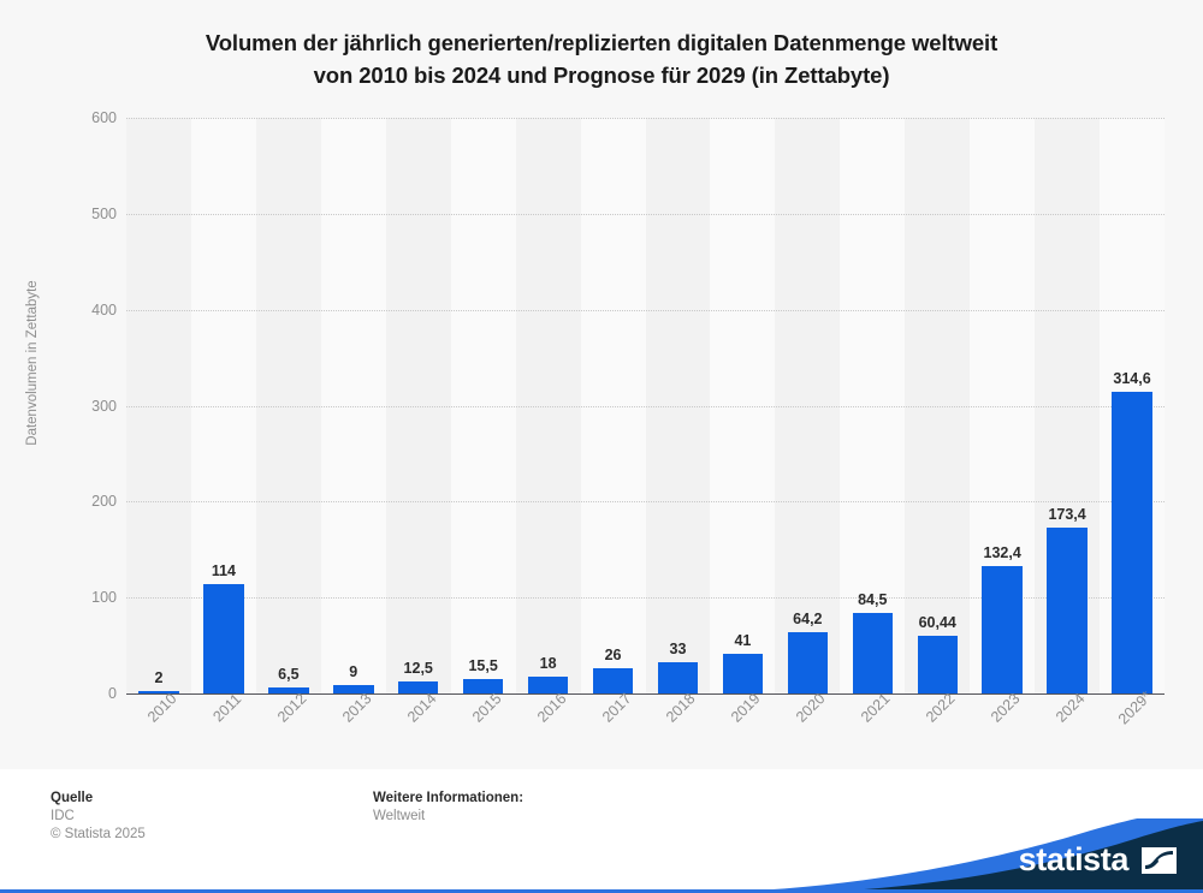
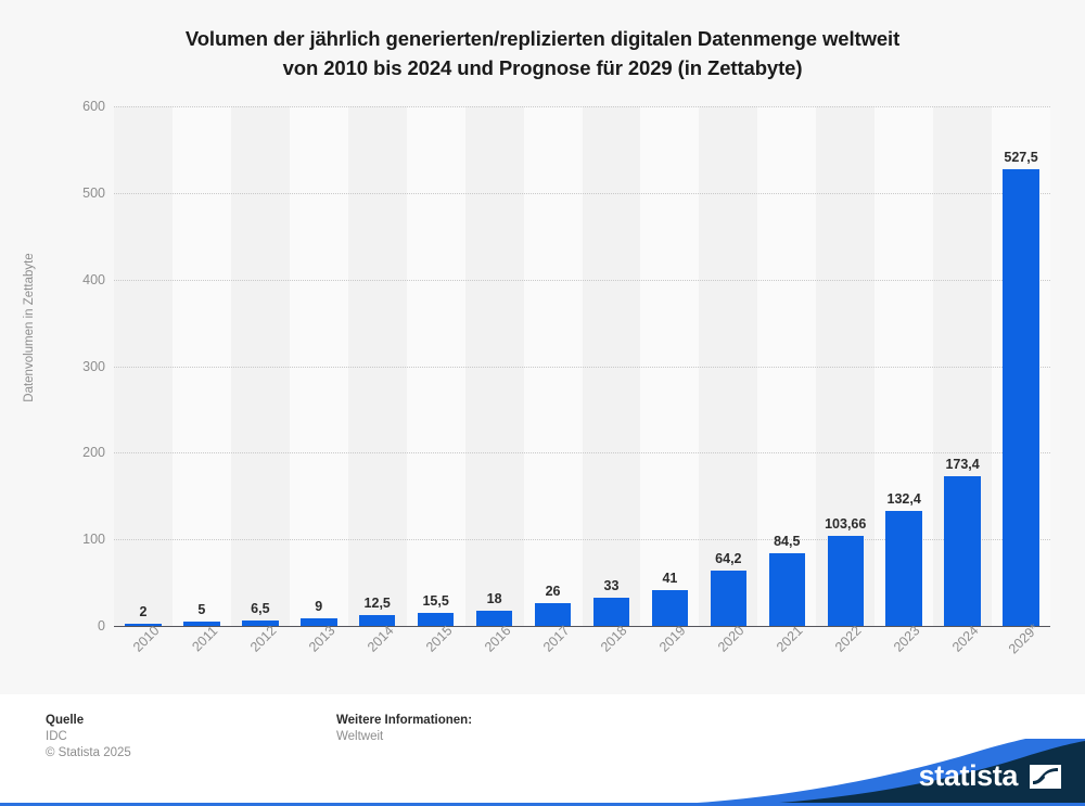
2011: 114 -> 5
2022: 60,44 -> 103,66
2029*: 314,6 -> 527,5
